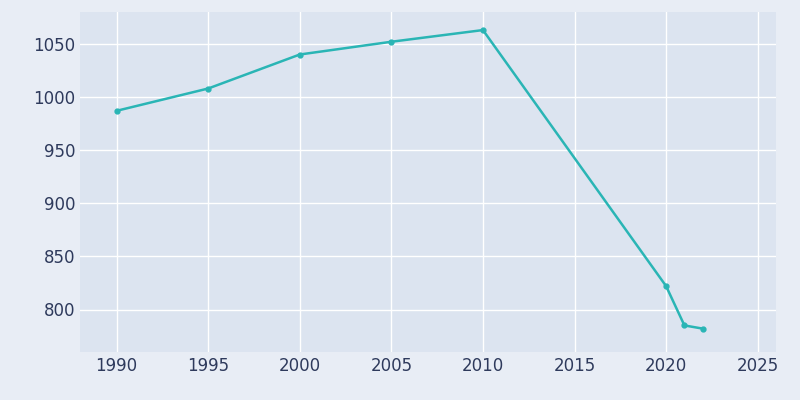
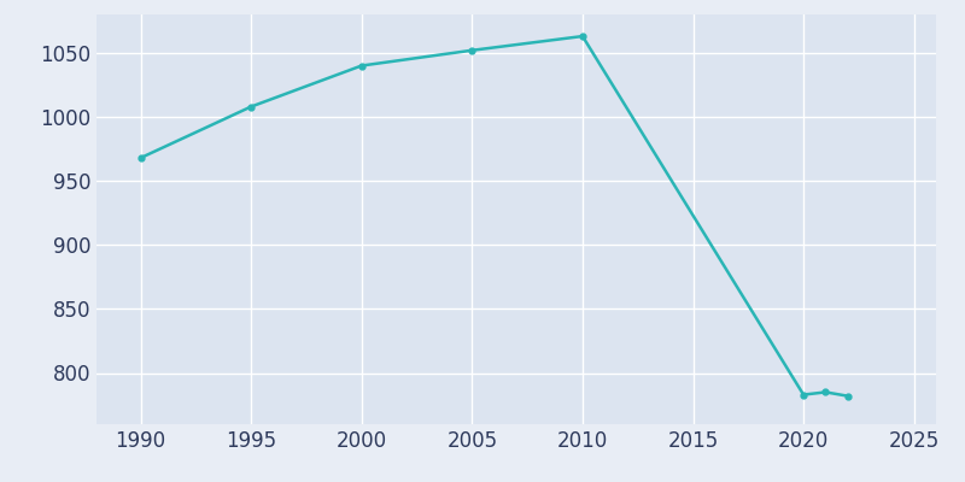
1990: 987 -> 968
2020: 822 -> 783
